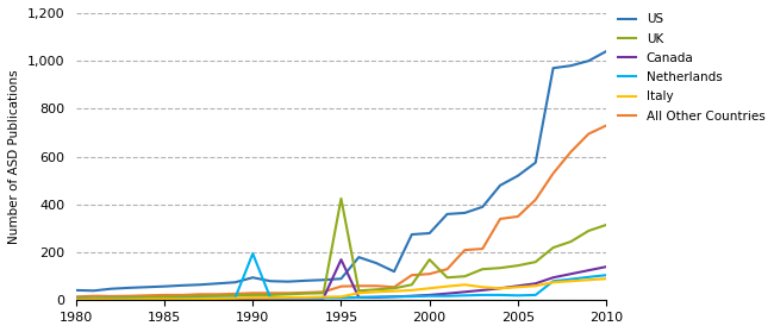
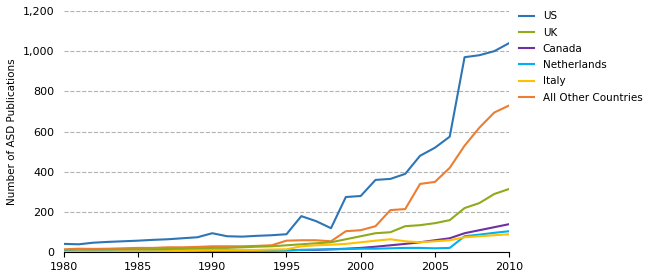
Netherlands/1990: 195 -> 10
UK/1995: 425 -> 35
Canada/1995: 170 -> 10
UK/2000: 170 -> 80
